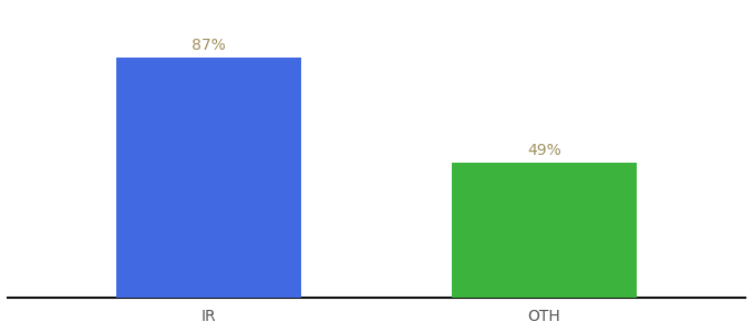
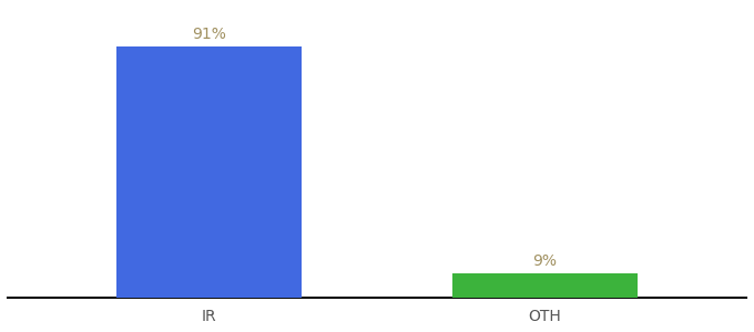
IR: 87% -> 91%
OTH: 49% -> 9%
